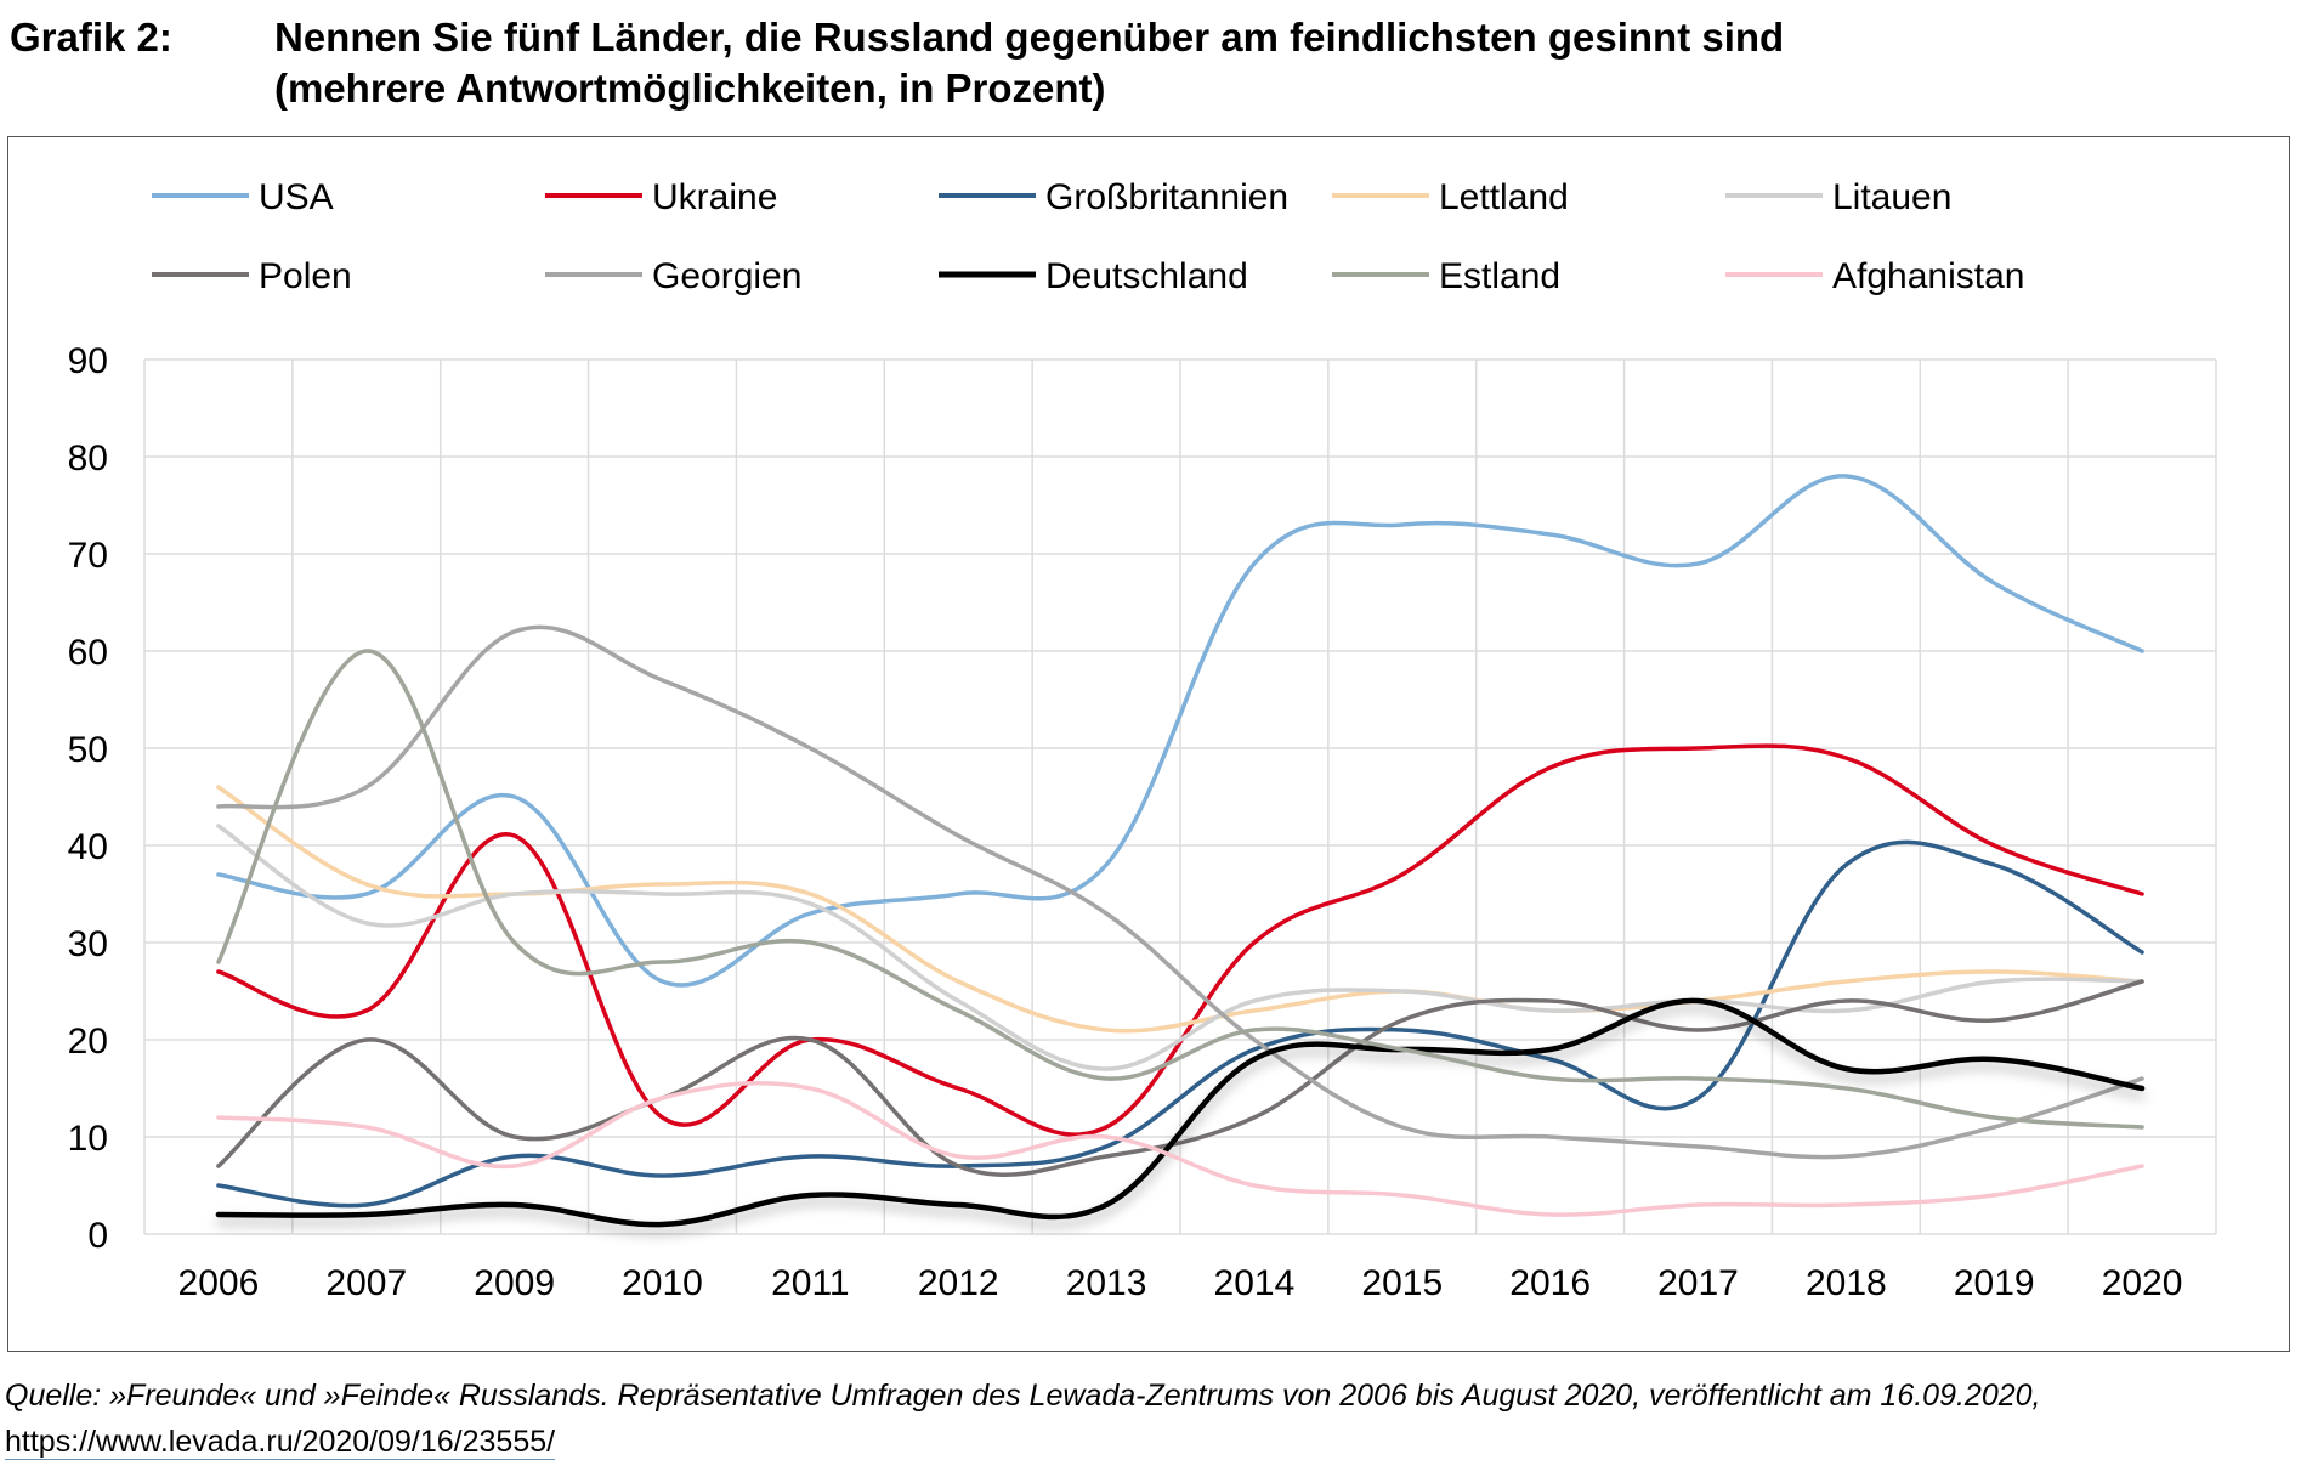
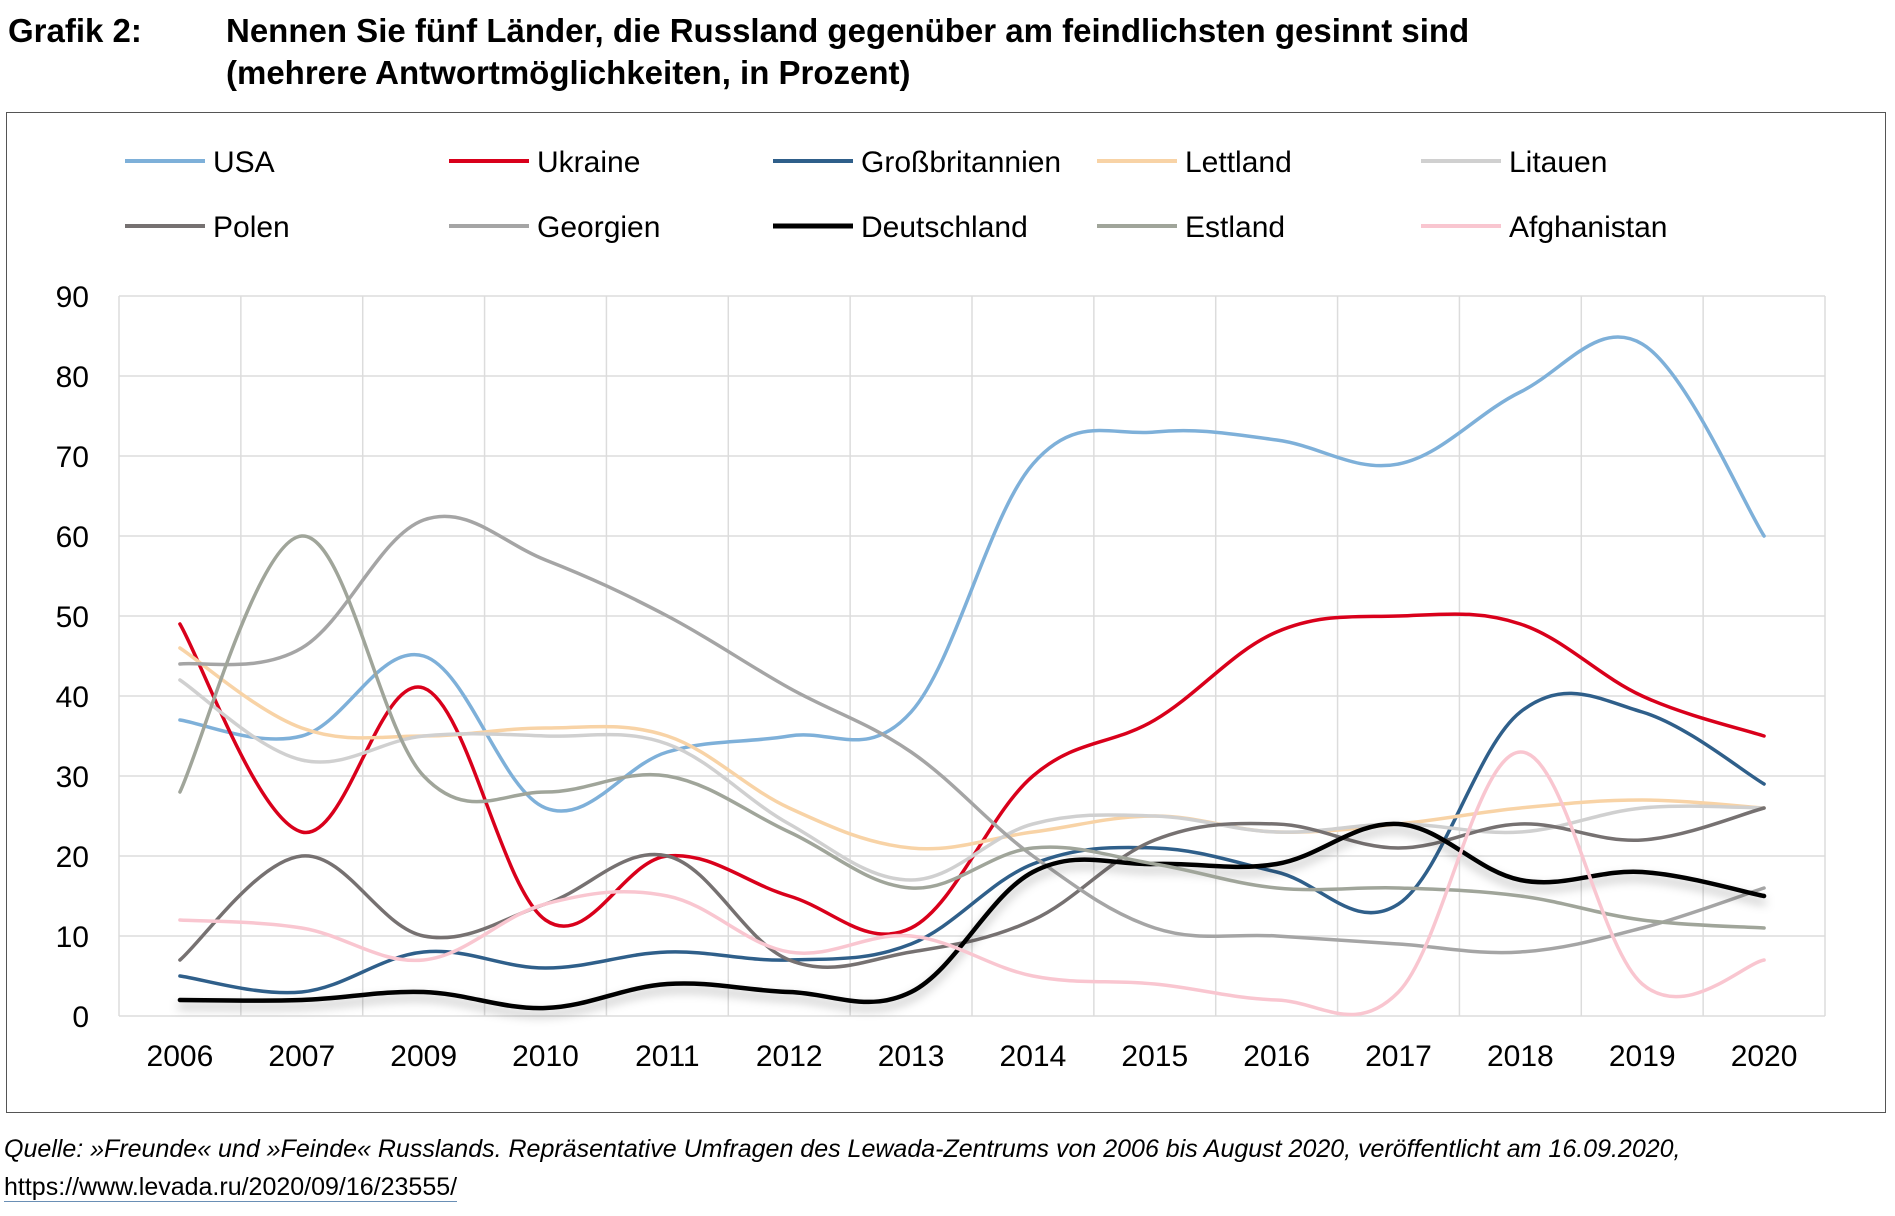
Ukraine/2006: 27 -> 49
Afghanistan/2018: 3 -> 33
USA/2019: 67 -> 84
